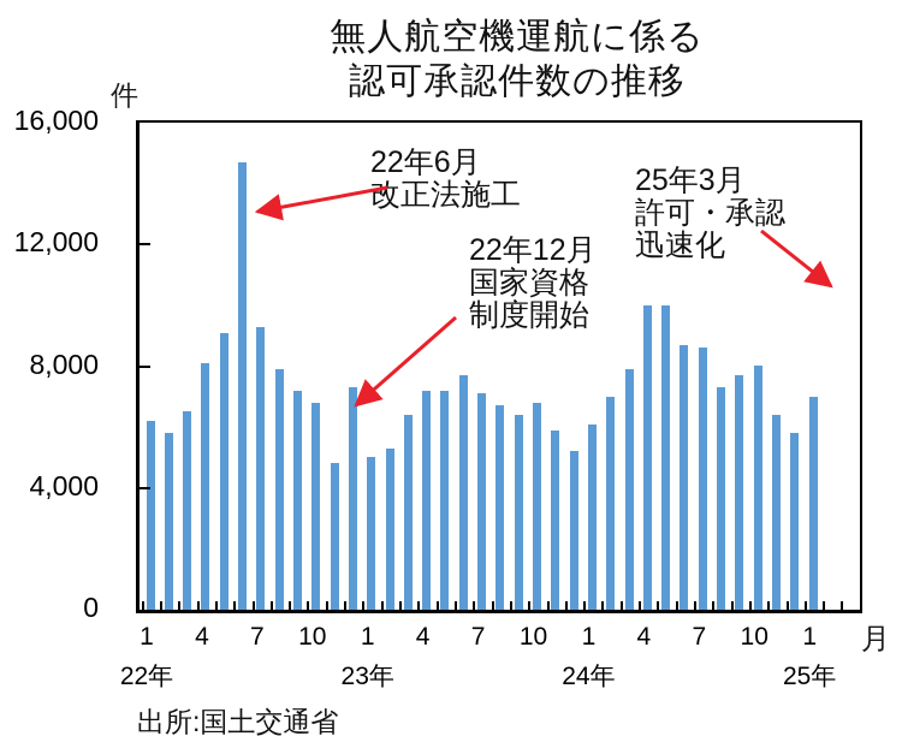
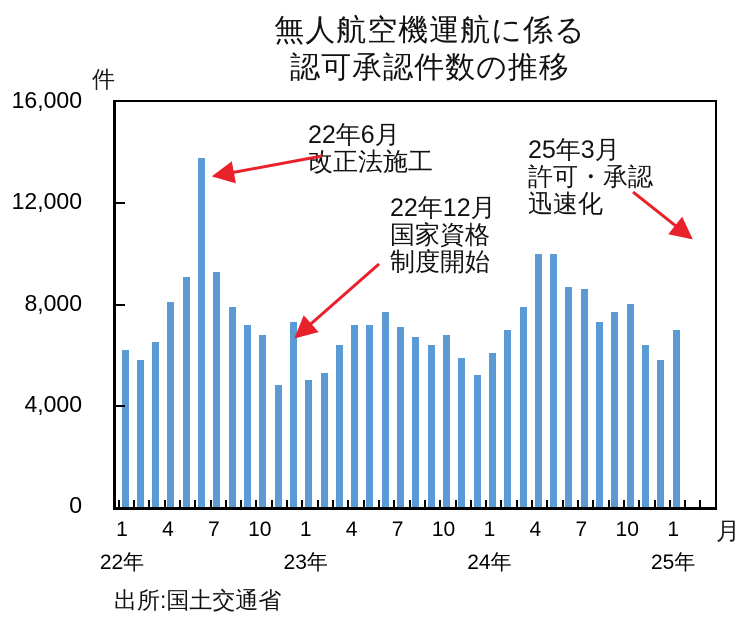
22年6月: 14700 -> 13800
